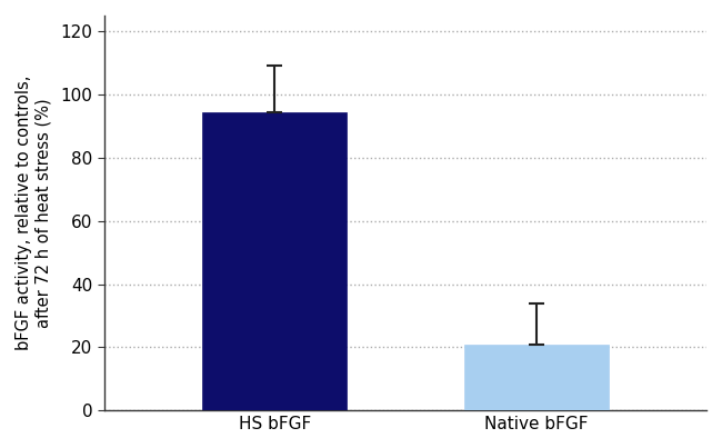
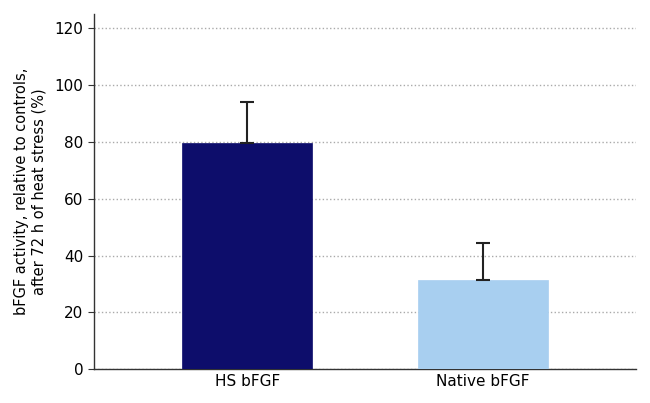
HS bFGF: 94.5 -> 79.5
Native bFGF: 21.0 -> 31.5
